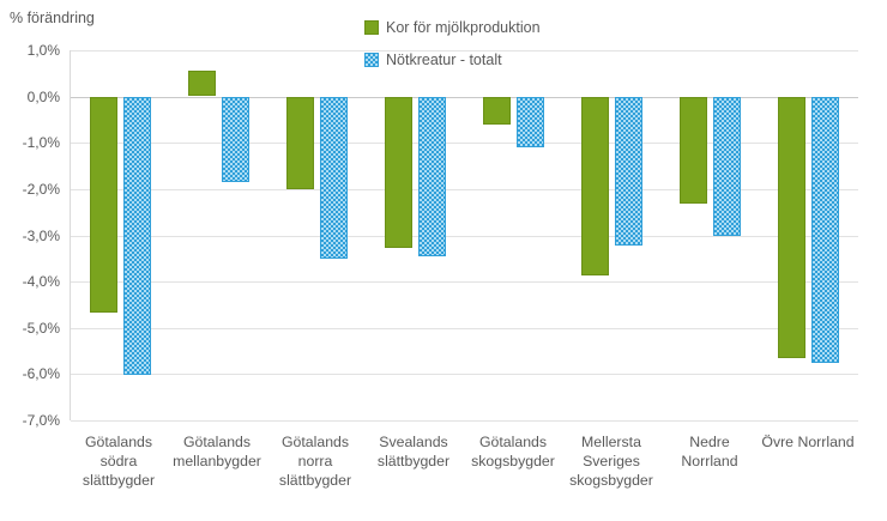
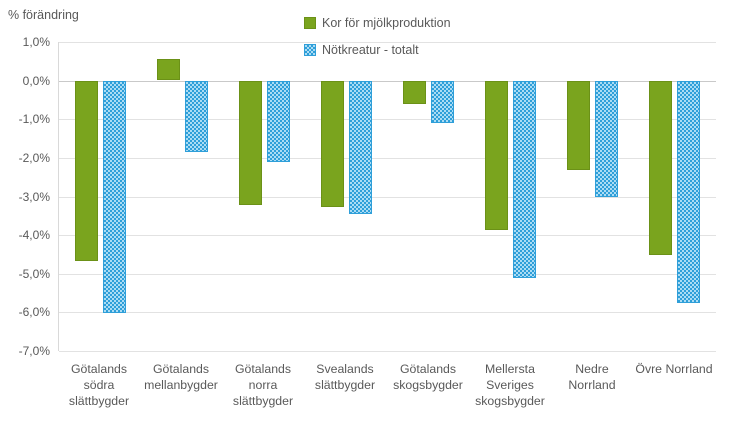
Kor för mjölkproduktion/Götalands norra slättbygder: -2,0% -> -3,2%
Nötkreatur - totalt/Götalands norra slättbygder: -3,5% -> -2,1%
Nötkreatur - totalt/Mellersta Sveriges skogsbygder: -3,2% -> -5,1%
Kor för mjölkproduktion/Övre Norrland: -5,7% -> -4,5%
